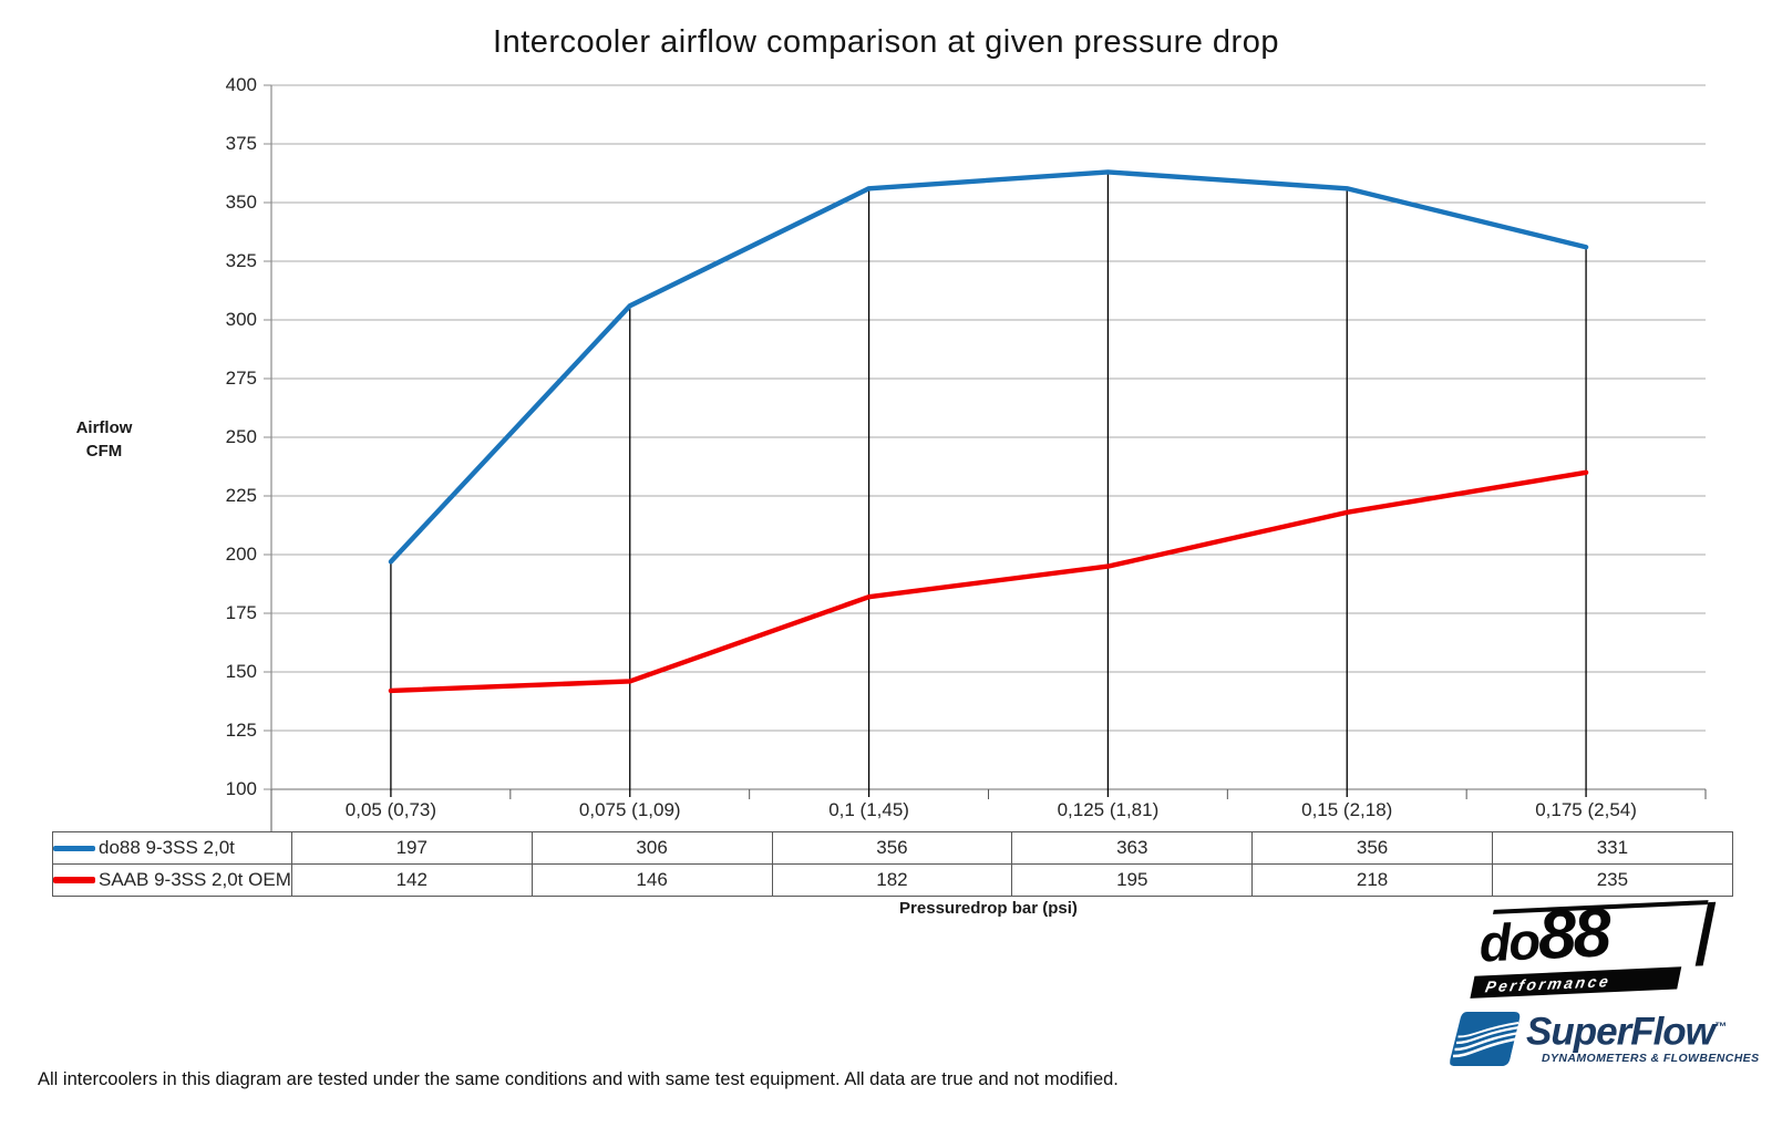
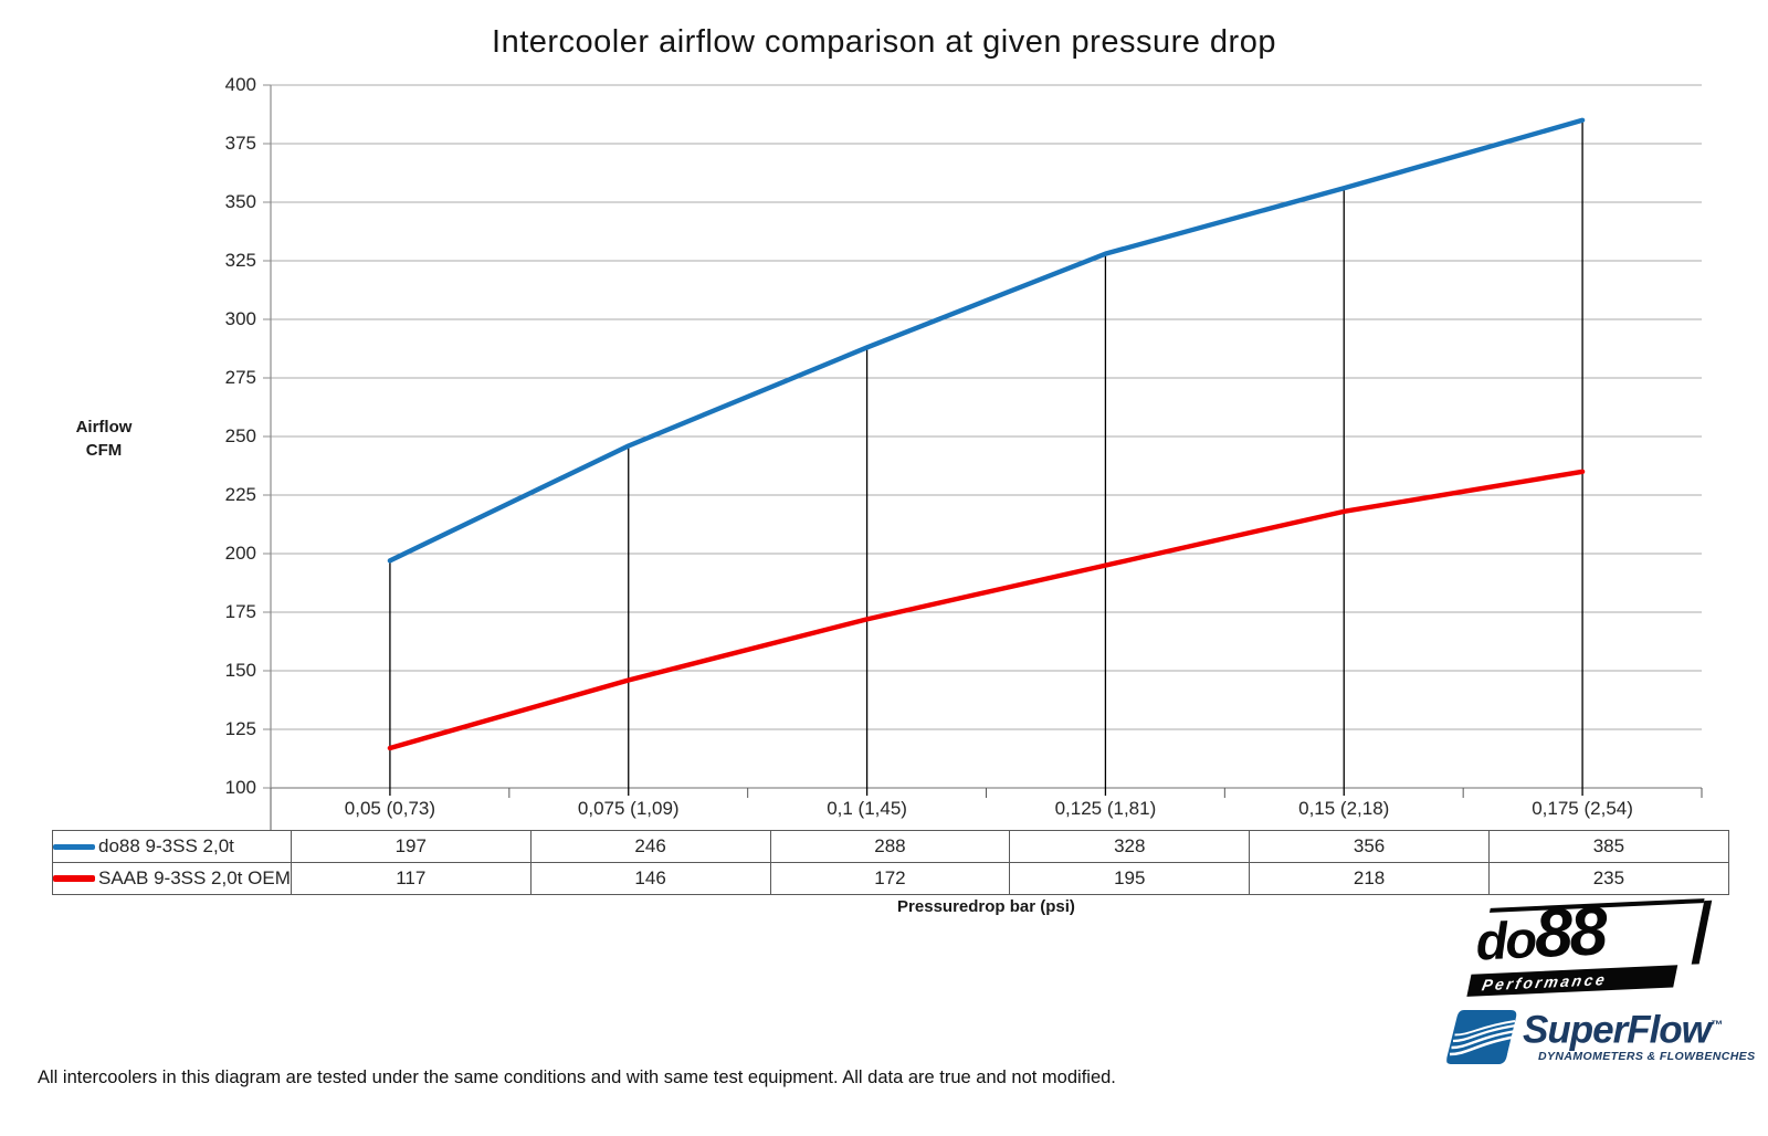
SAAB 9-3SS 2,0t OEM/0,05 (0,73): 142 -> 117
do88 9-3SS 2,0t/0,075 (1,09): 306 -> 246
do88 9-3SS 2,0t/0,1 (1,45): 356 -> 288
SAAB 9-3SS 2,0t OEM/0,1 (1,45): 182 -> 172
do88 9-3SS 2,0t/0,125 (1,81): 363 -> 328
do88 9-3SS 2,0t/0,175 (2,54): 331 -> 385
